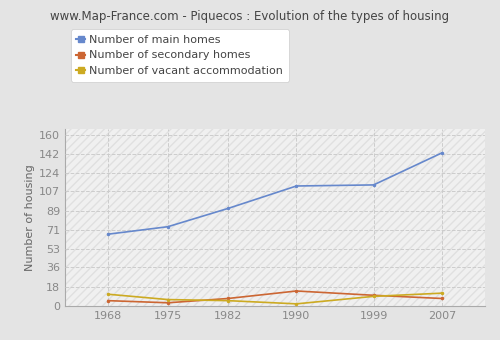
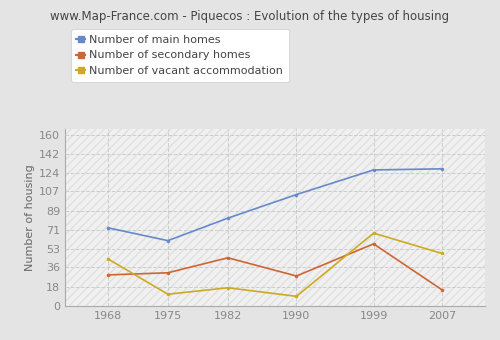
Number of main homes/1968: 67 -> 73
Number of secondary homes/1968: 5 -> 29
Number of vacant accommodation/1968: 11 -> 44
Number of main homes/1975: 74 -> 61
Number of secondary homes/1975: 3 -> 31
Number of vacant accommodation/1975: 6 -> 11
Number of main homes/1982: 91 -> 82
Number of secondary homes/1982: 7 -> 45
Number of vacant accommodation/1982: 5 -> 17
Number of main homes/1990: 112 -> 104
Number of secondary homes/1990: 14 -> 28
Number of vacant accommodation/1990: 2 -> 9
Number of main homes/1999: 113 -> 127
Number of secondary homes/1999: 10 -> 58
Number of vacant accommodation/1999: 9 -> 68
Number of main homes/2007: 143 -> 128
Number of secondary homes/2007: 7 -> 15
Number of vacant accommodation/2007: 12 -> 49
